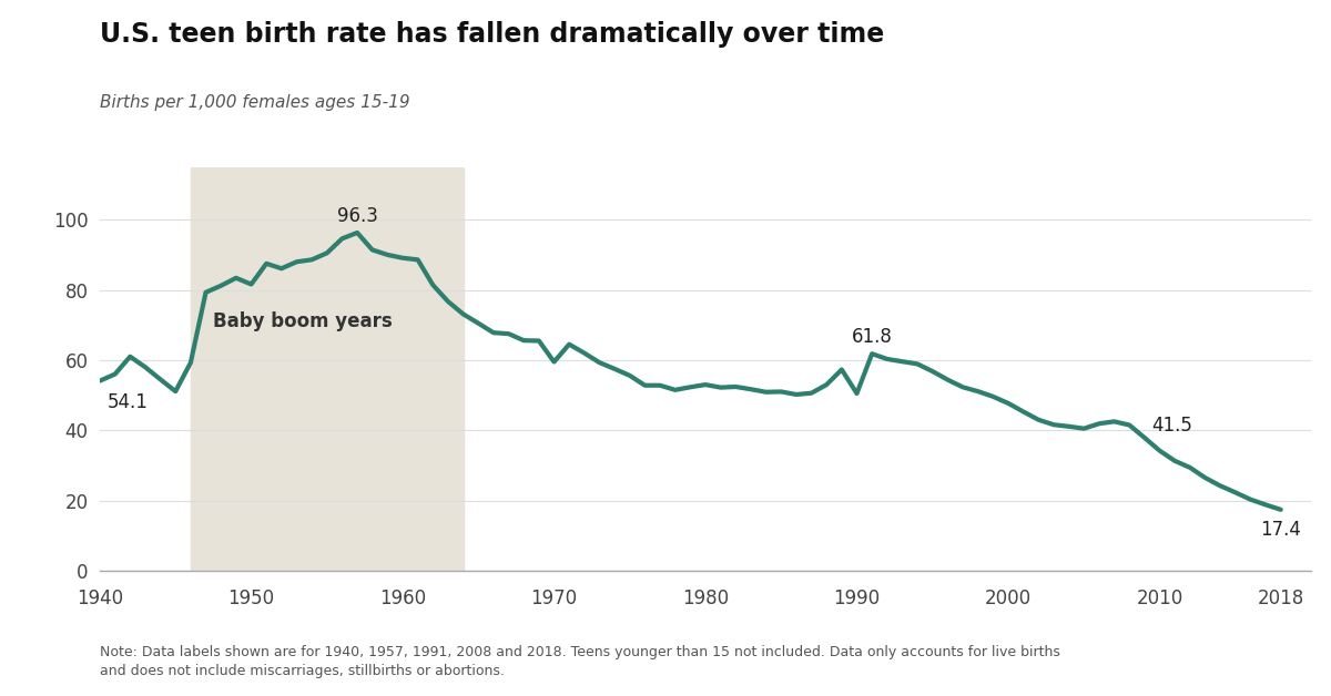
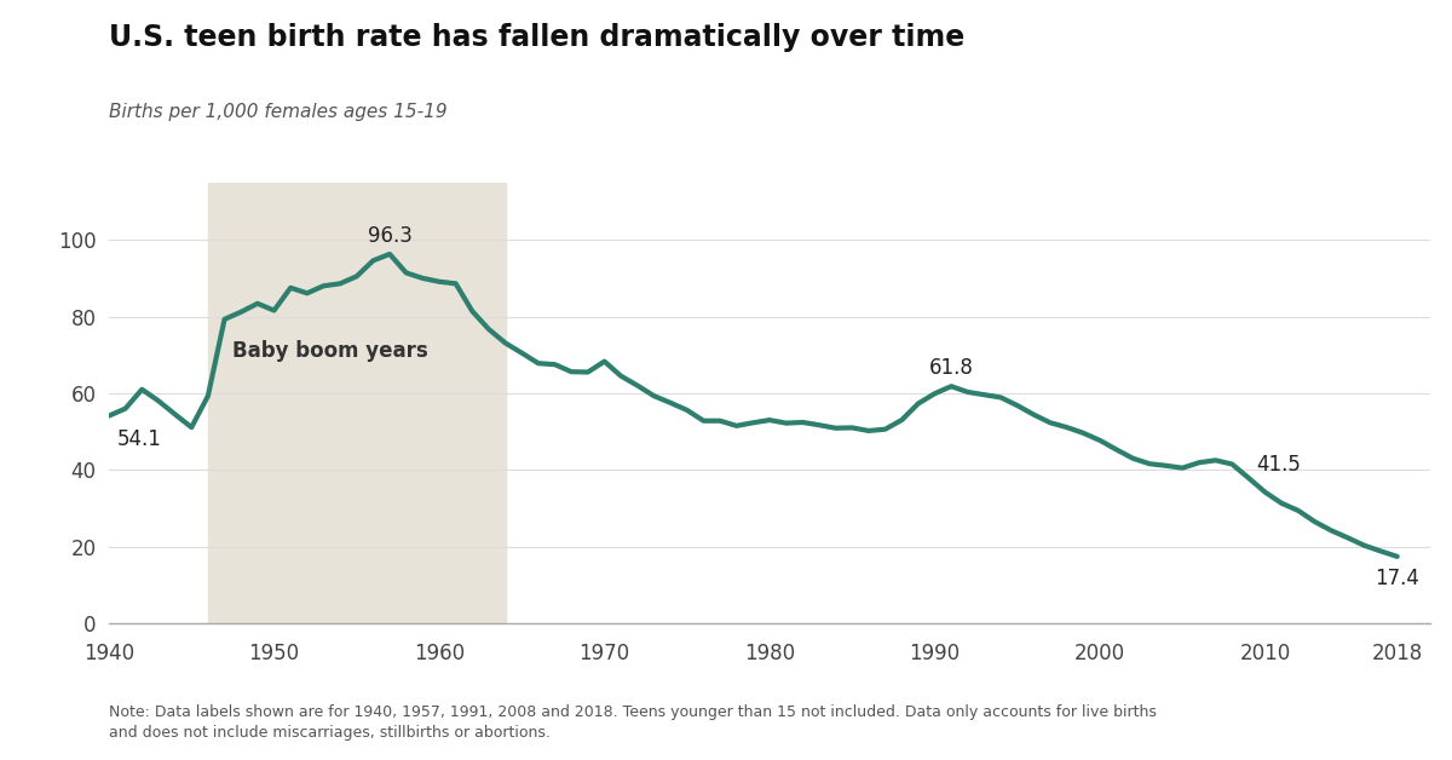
1970: 59.5 -> 68.3
1990: 50.5 -> 59.9
